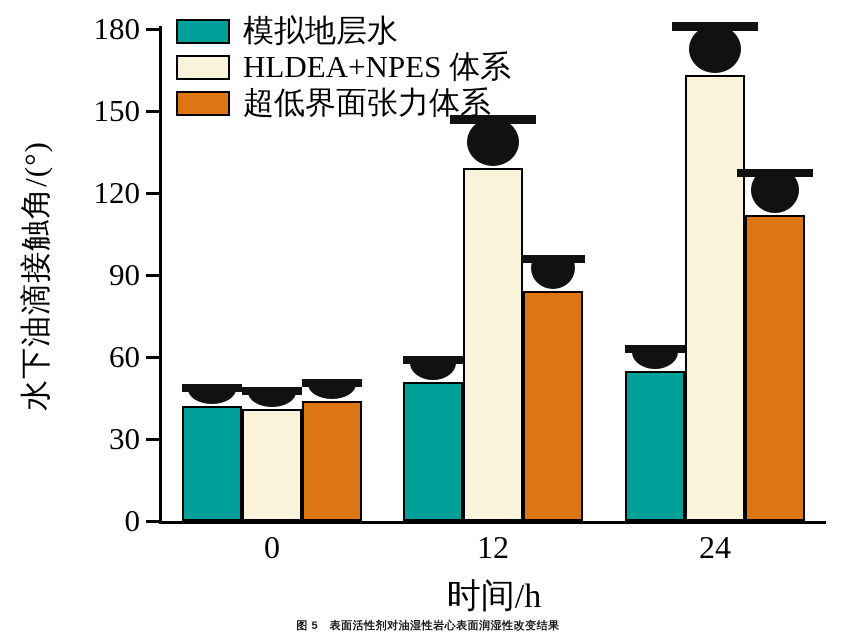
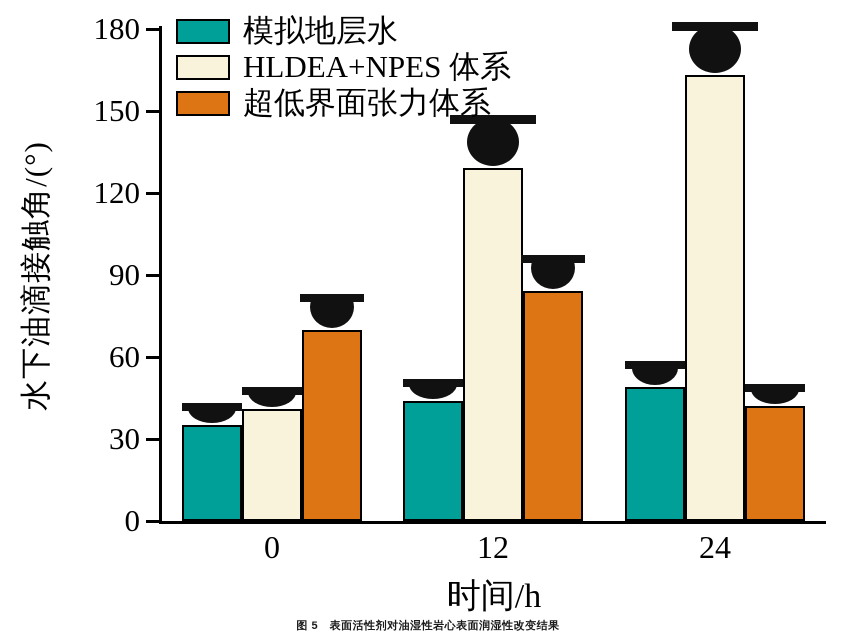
模拟地层水/0: 42 -> 35
超低界面张力体系/0: 44 -> 70
模拟地层水/12: 51 -> 44
模拟地层水/24: 55 -> 49
超低界面张力体系/24: 112 -> 42
